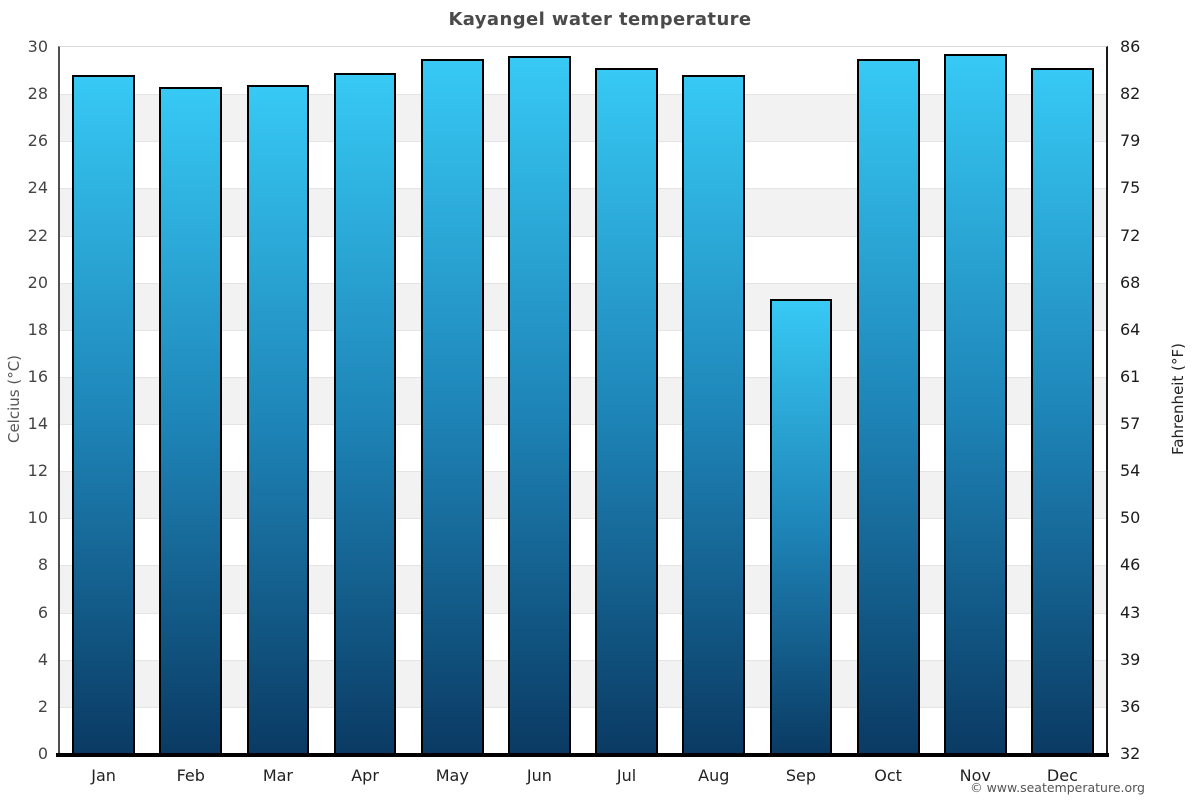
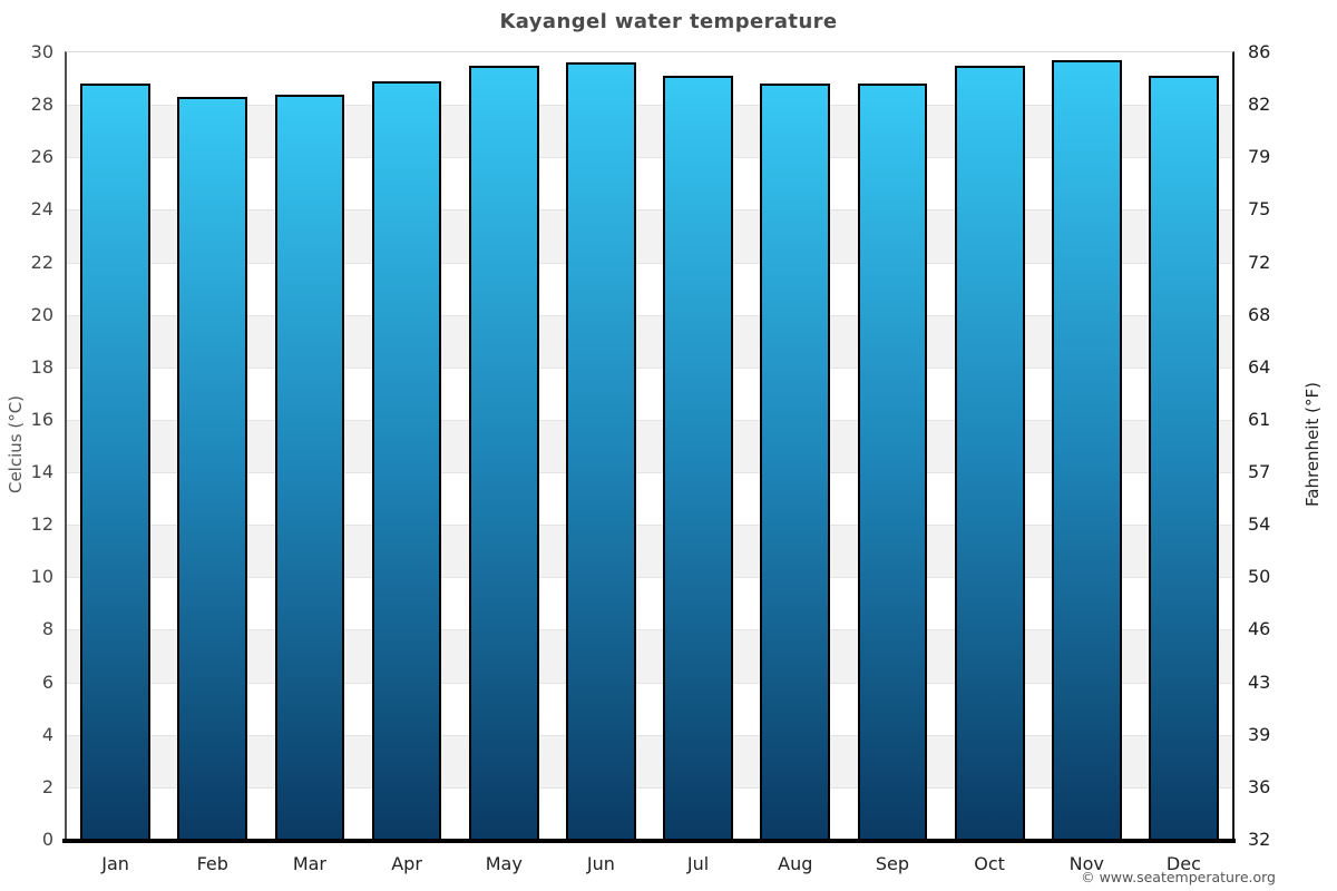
Sep: 19.3 -> 28.8
